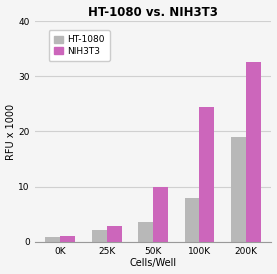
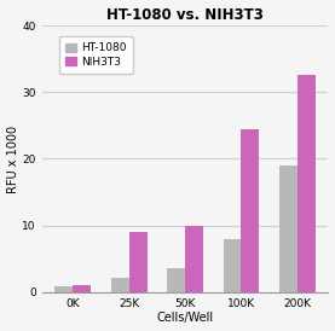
NIH3T3/25K: 2.8 -> 9.0
